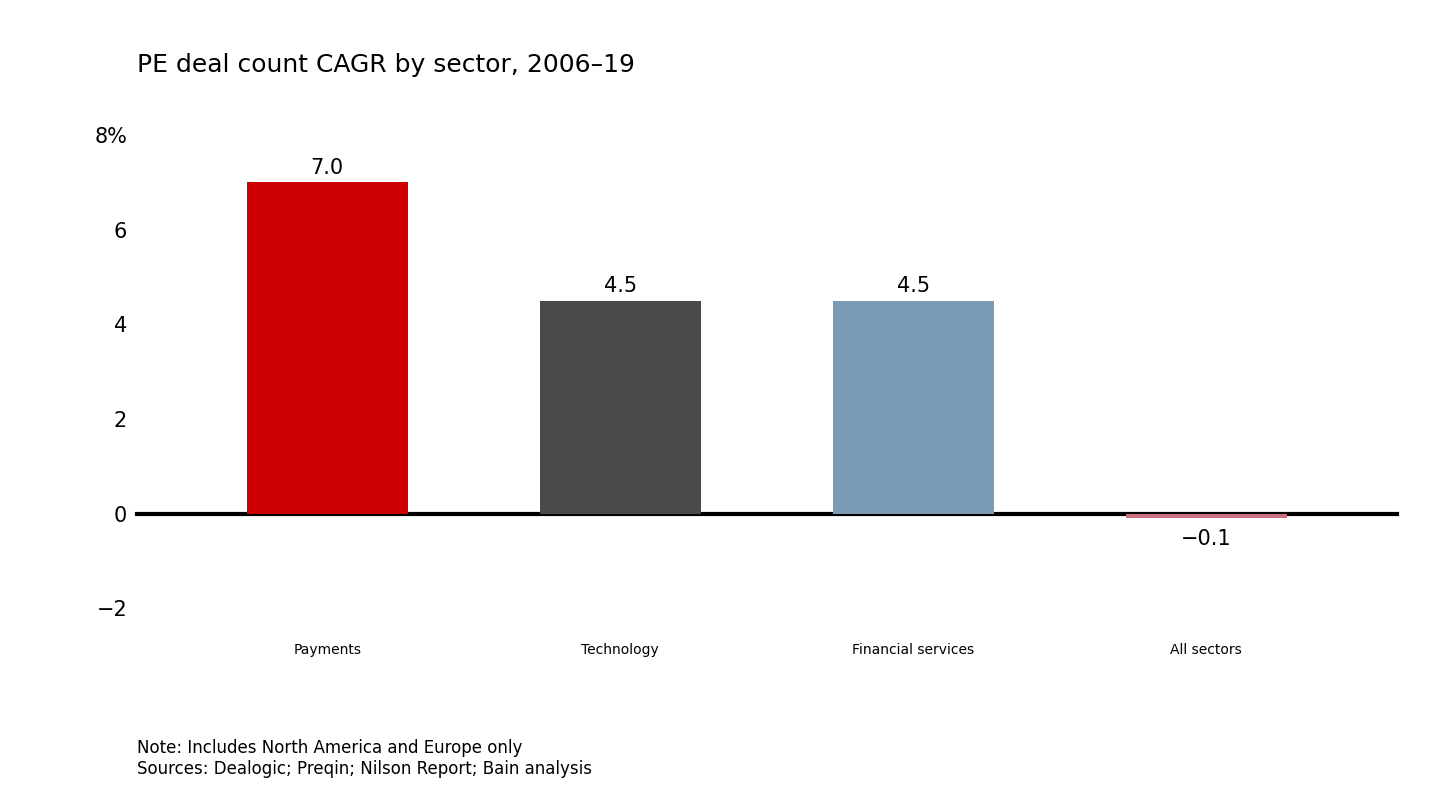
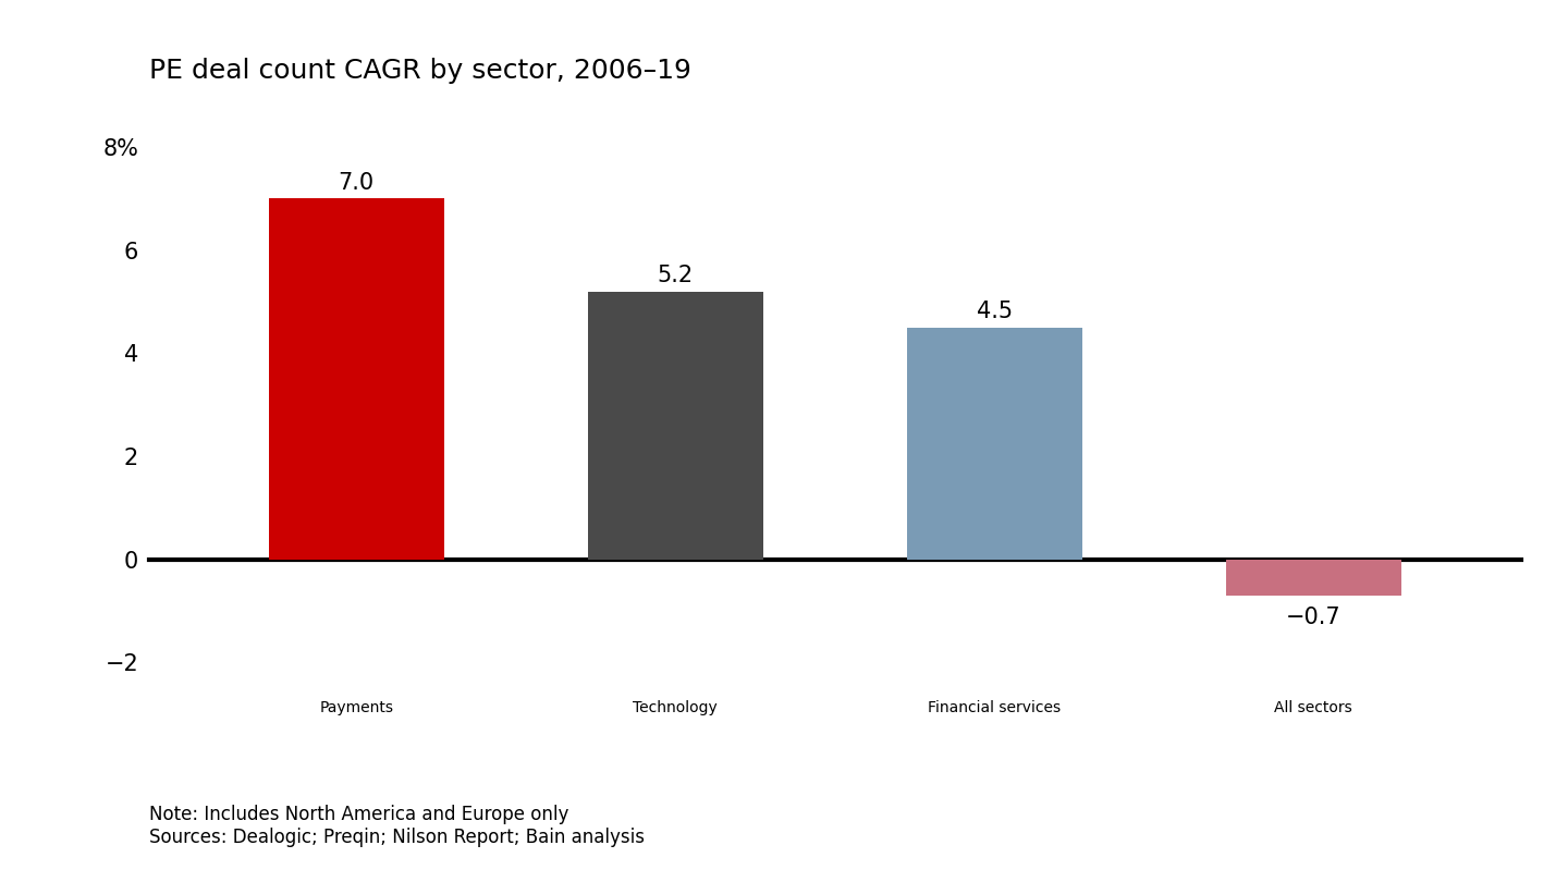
Technology: 4.5 -> 5.2
All sectors: −0.1 -> −0.7
